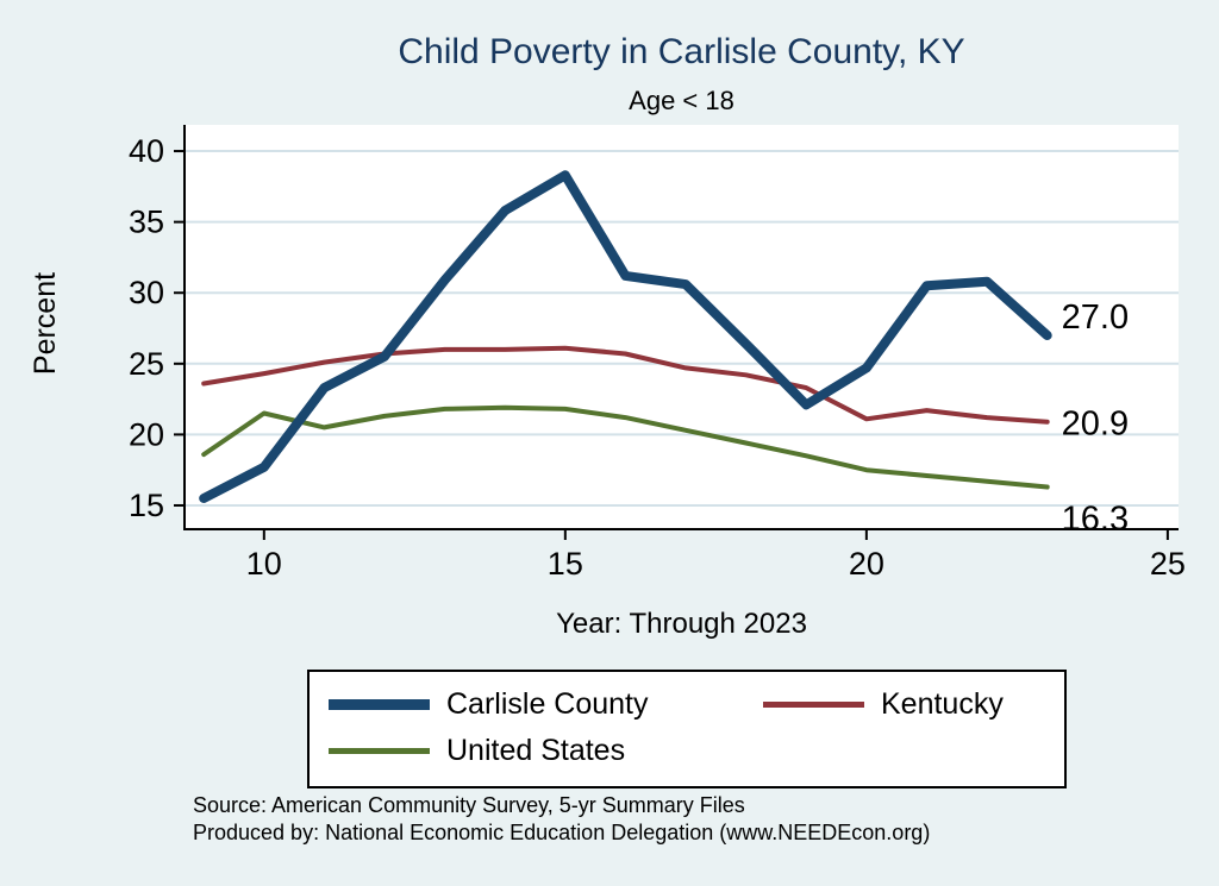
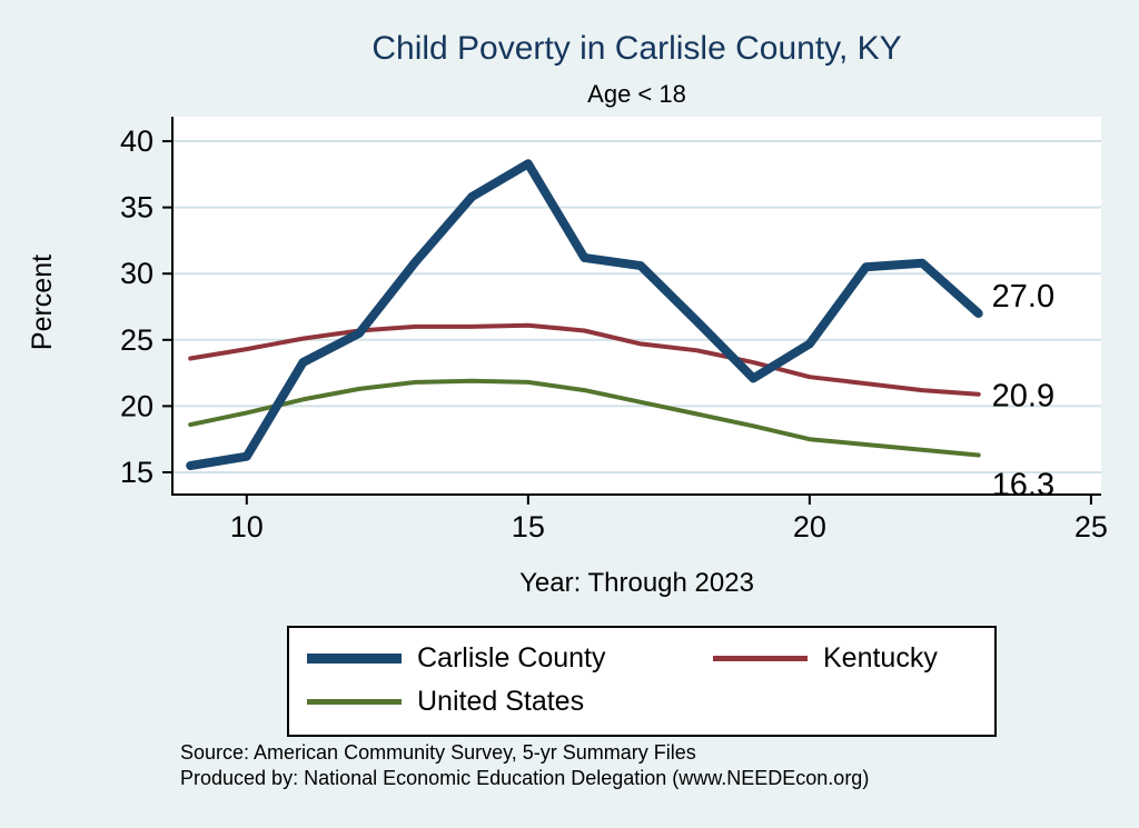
Carlisle County/10: 17.7 -> 16.2
United States/10: 21.5 -> 19.5
Kentucky/20: 21.1 -> 22.2
